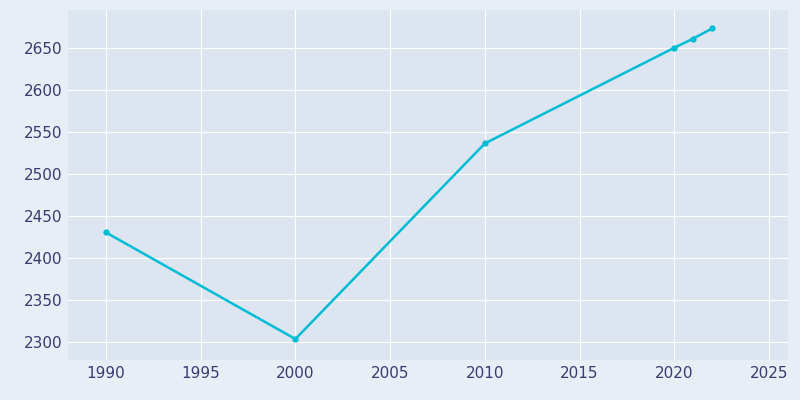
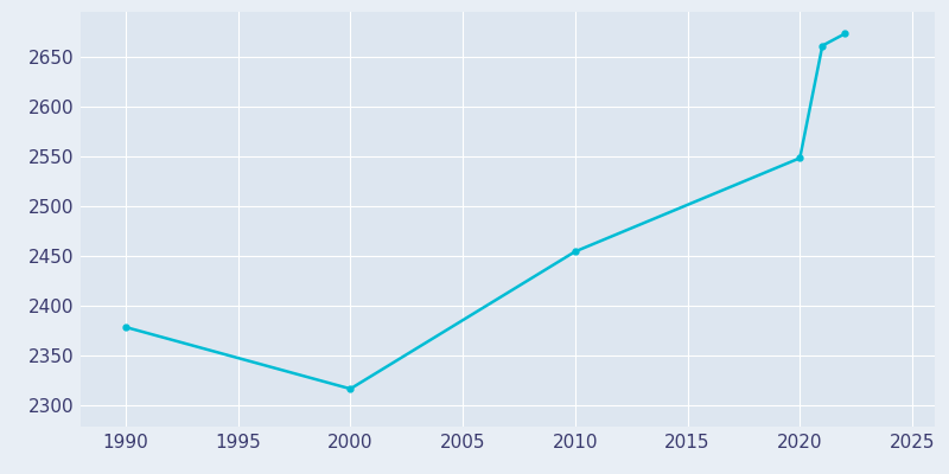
1990: 2430 -> 2378
2000: 2303 -> 2316
2010: 2536 -> 2454
2020: 2650 -> 2548
